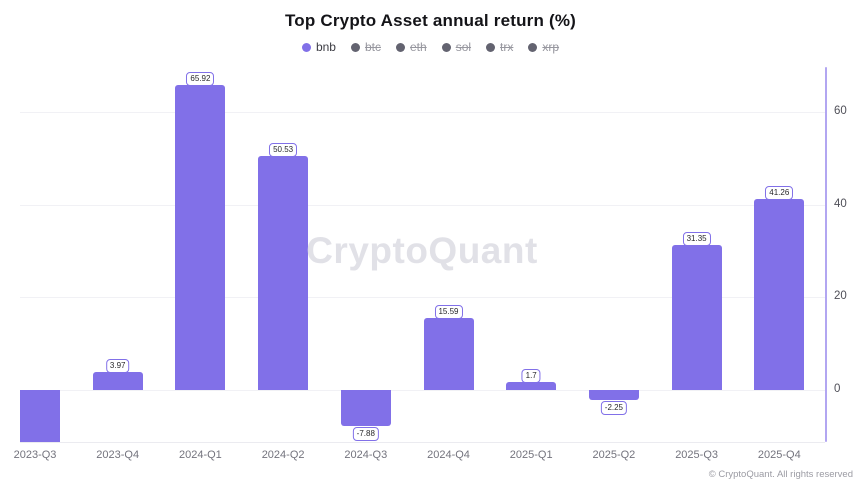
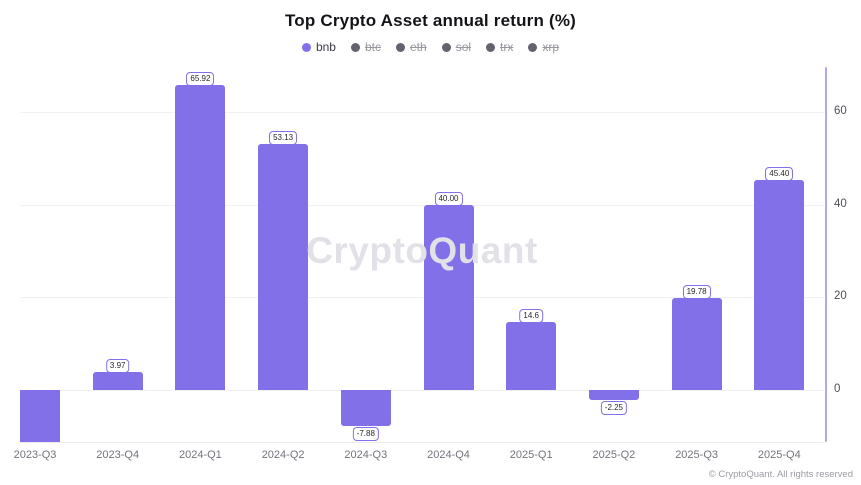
2024-Q2: 50.53 -> 53.13
2024-Q4: 15.59 -> 40.00
2025-Q1: 1.7 -> 14.6
2025-Q3: 31.35 -> 19.78
2025-Q4: 41.26 -> 45.40
